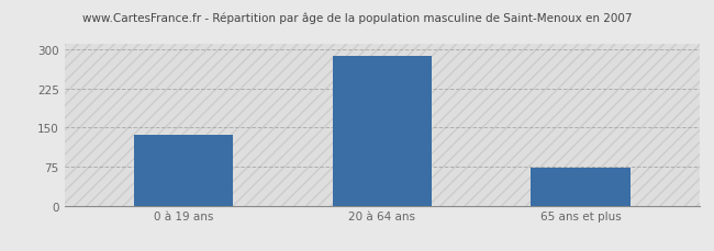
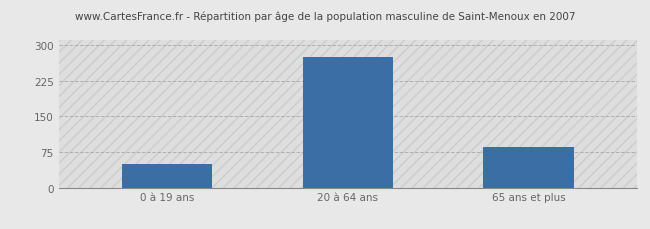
0 à 19 ans: 136 -> 50
20 à 64 ans: 288 -> 275
65 ans et plus: 72 -> 85
